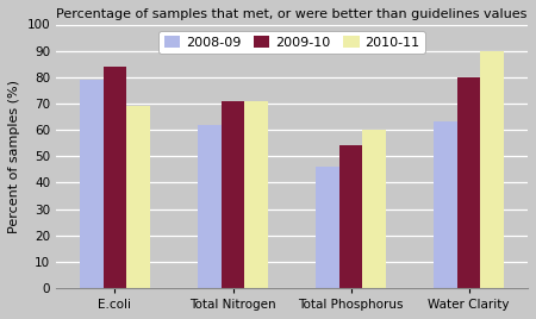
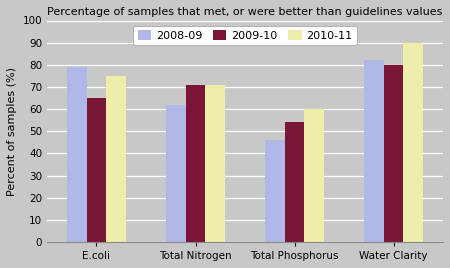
2009-10/E.coli: 84 -> 65
2010-11/E.coli: 69 -> 75
2008-09/Water Clarity: 63 -> 82
